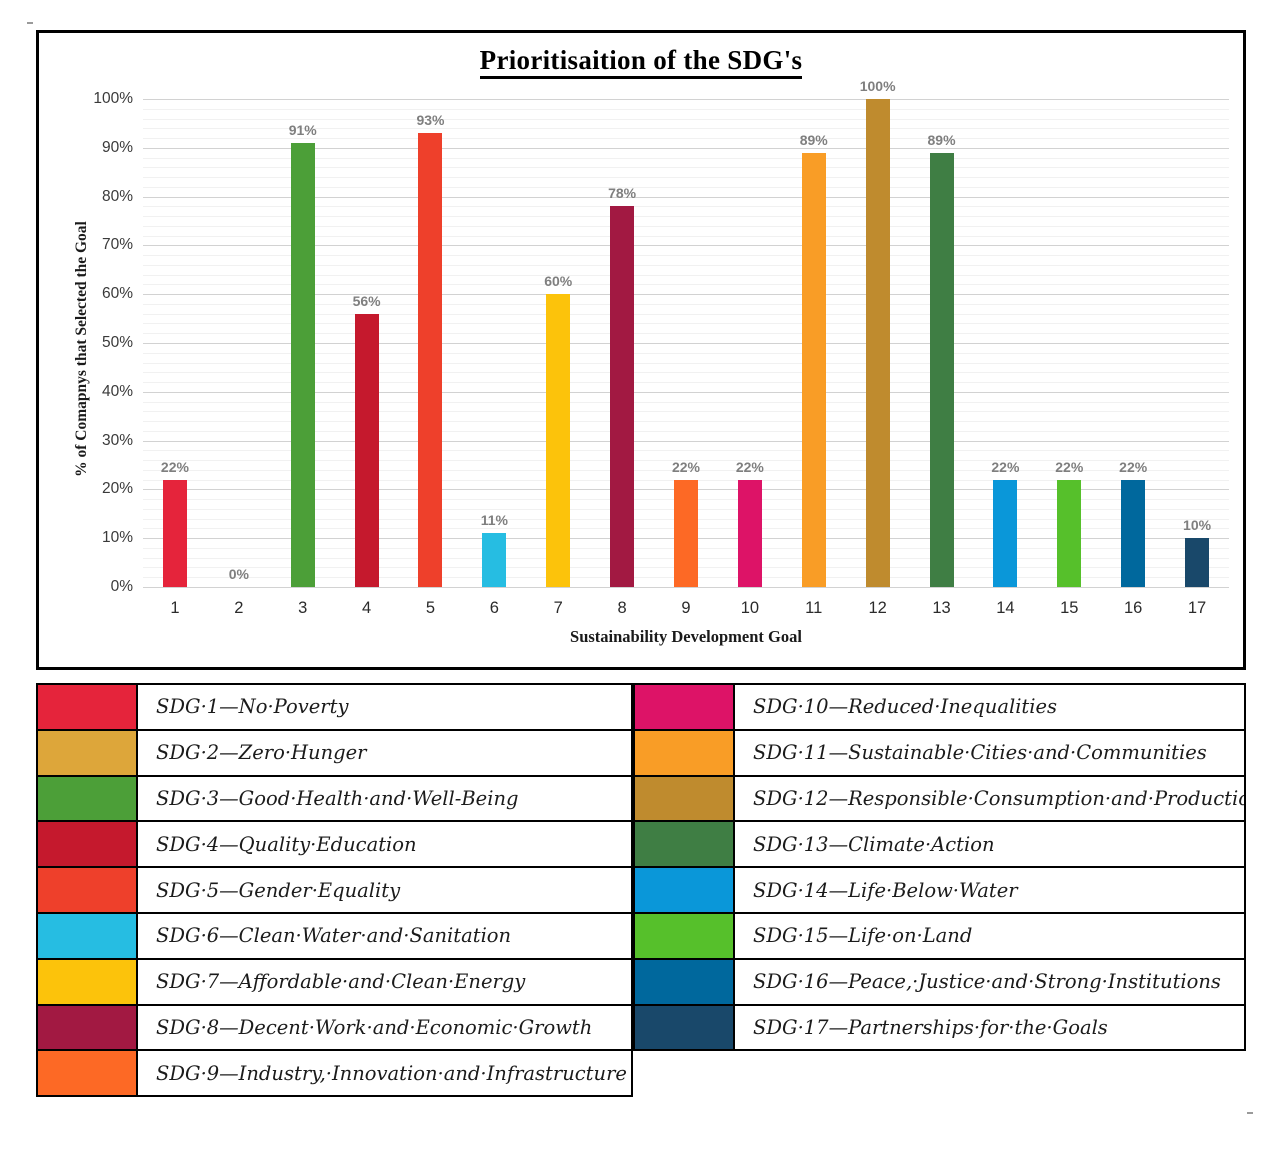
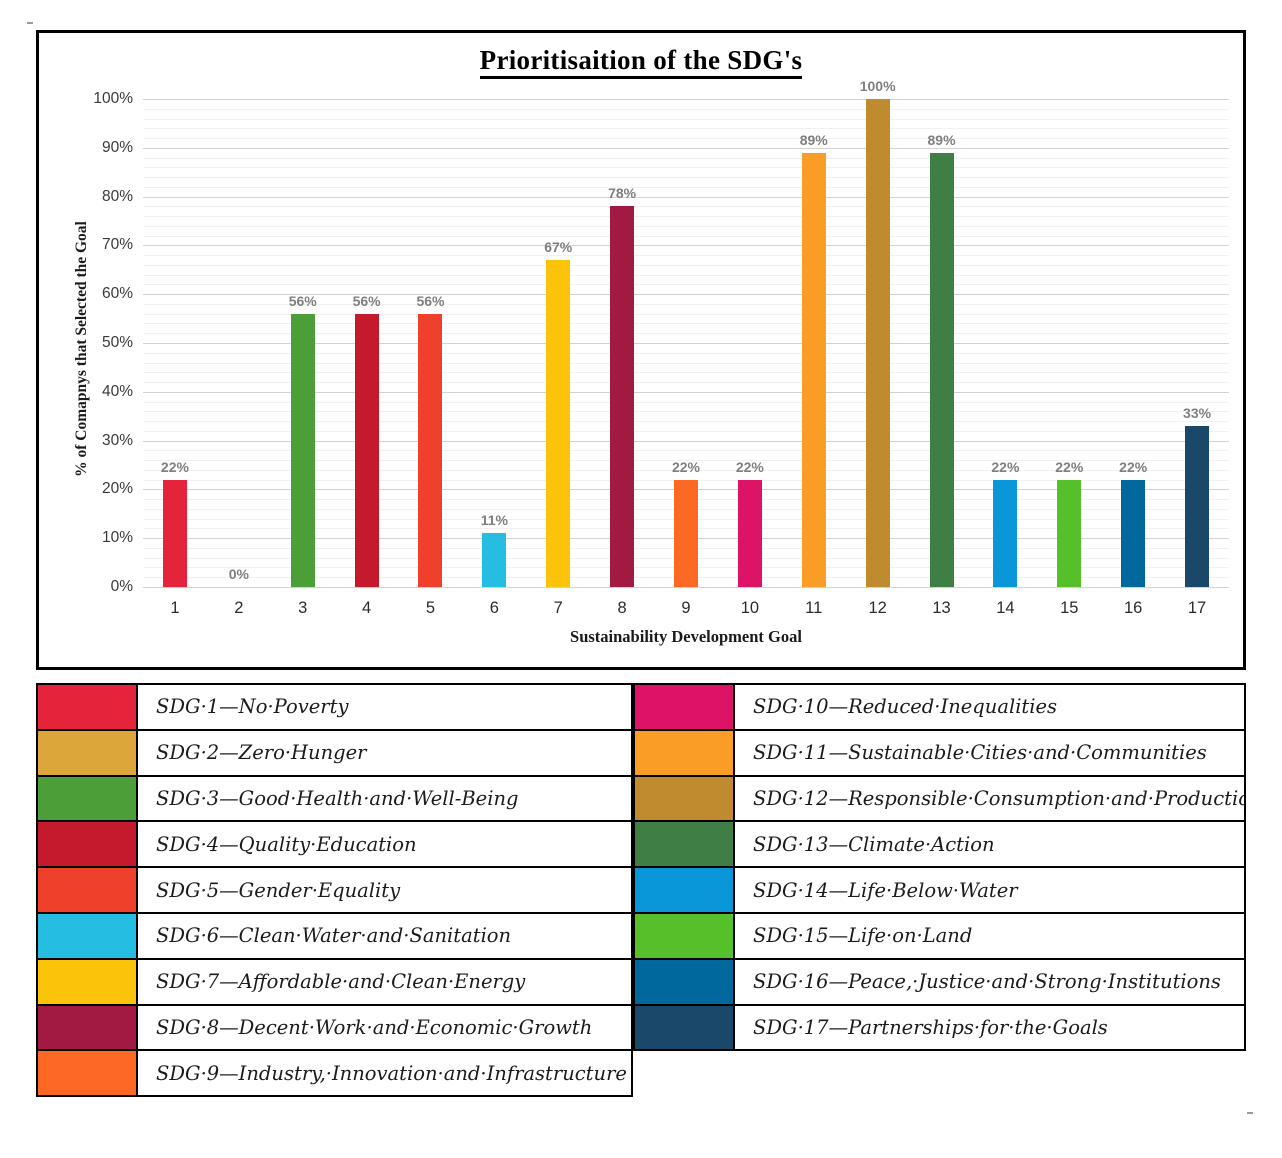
3: 91% -> 56%
5: 93% -> 56%
7: 60% -> 67%
17: 10% -> 33%
